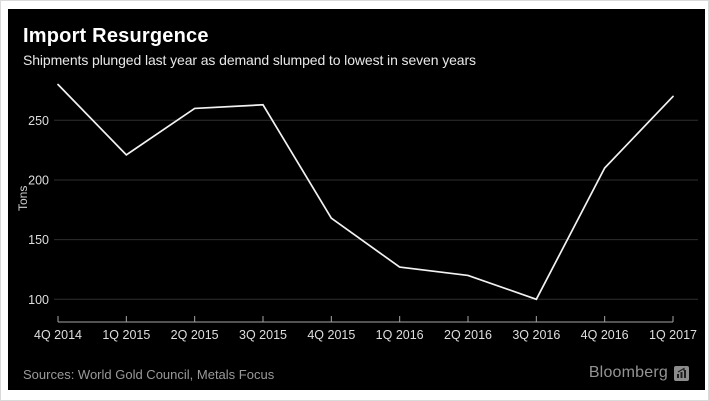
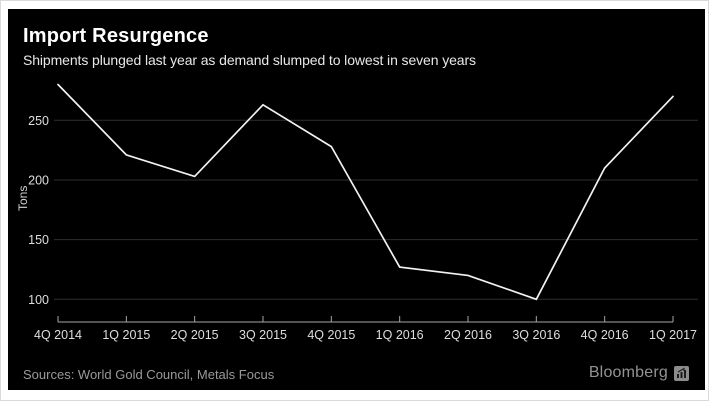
2Q 2015: 260 -> 203
4Q 2015: 168 -> 228
